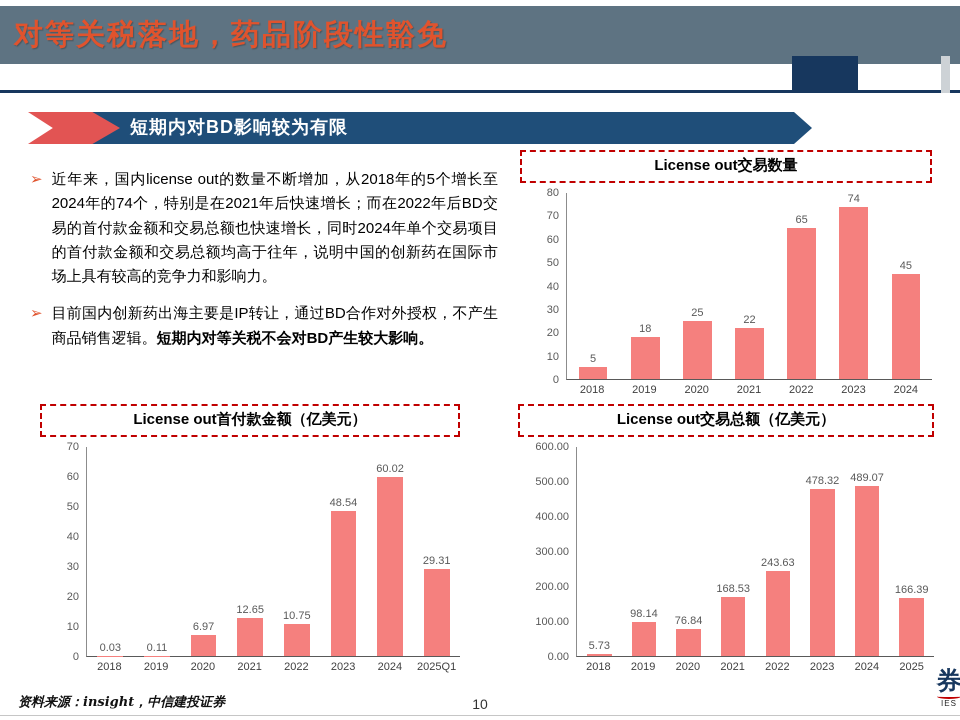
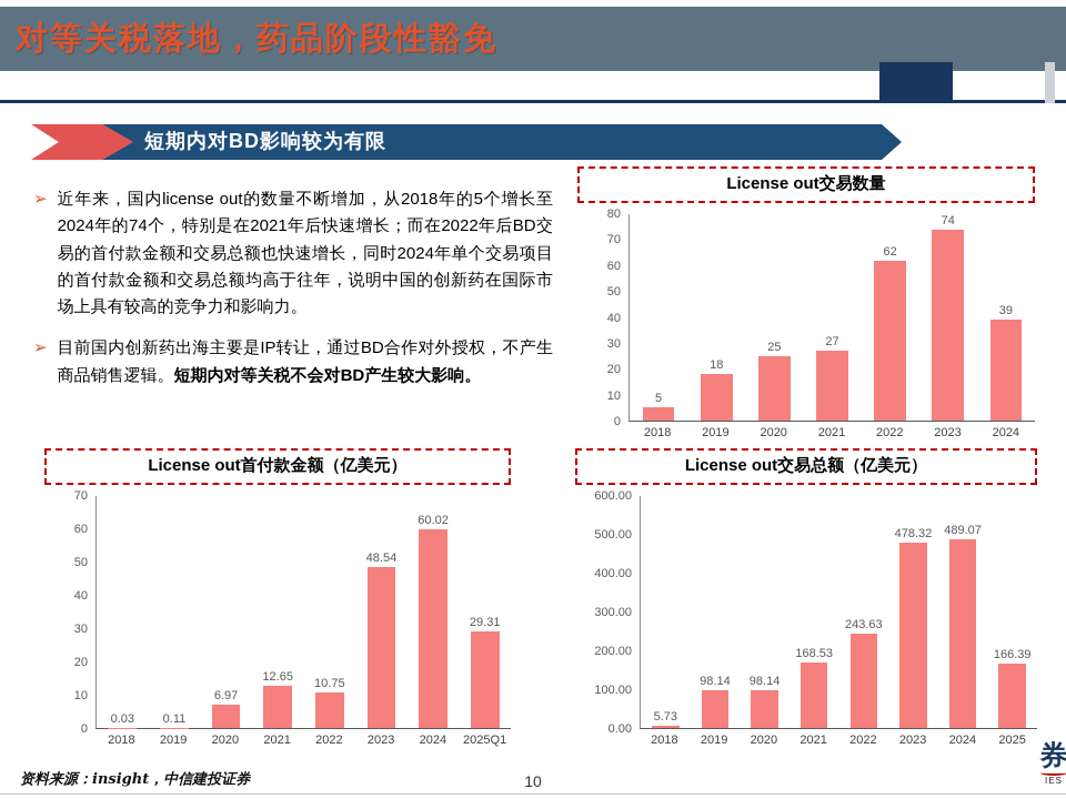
License out交易数量/2021: 22 -> 27
License out交易数量/2022: 65 -> 62
License out交易数量/2024: 45 -> 39
License out交易总额（亿美元）/2020: 76.84 -> 98.14
